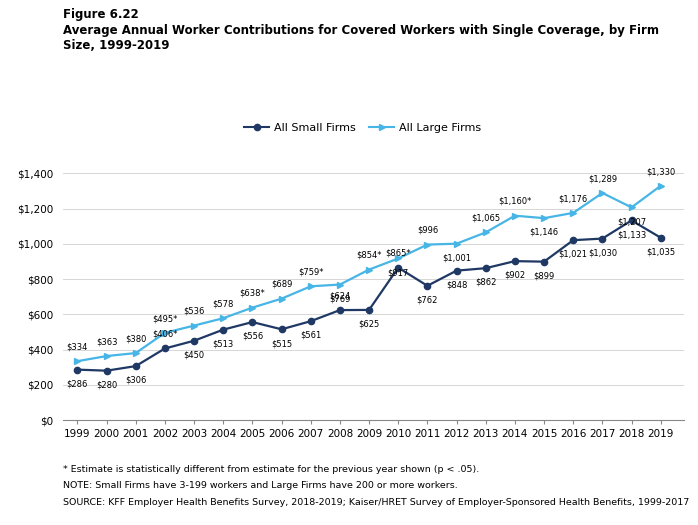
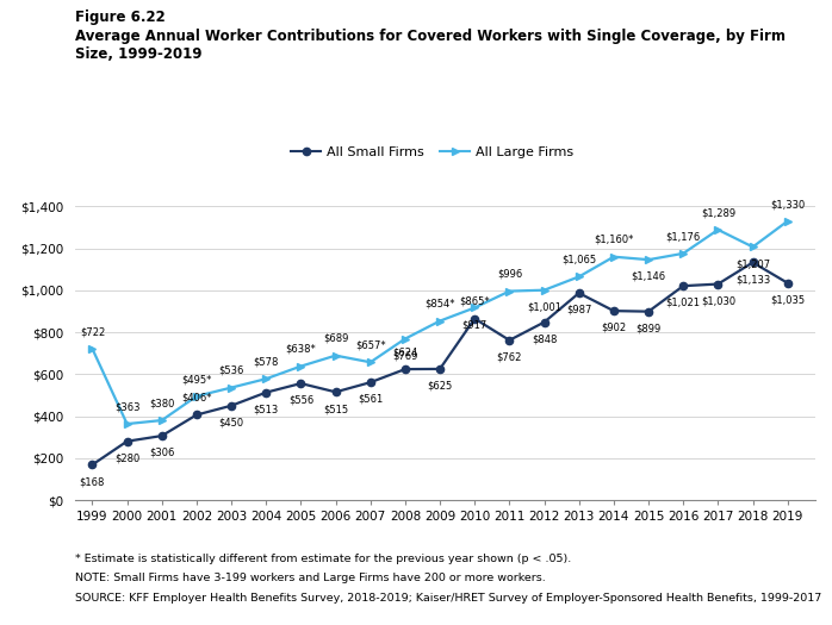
All Small Firms/1999: $286 -> $168
All Large Firms/1999: $334 -> $722
All Large Firms/2007: $759* -> $657*
All Small Firms/2013: $862 -> $987
